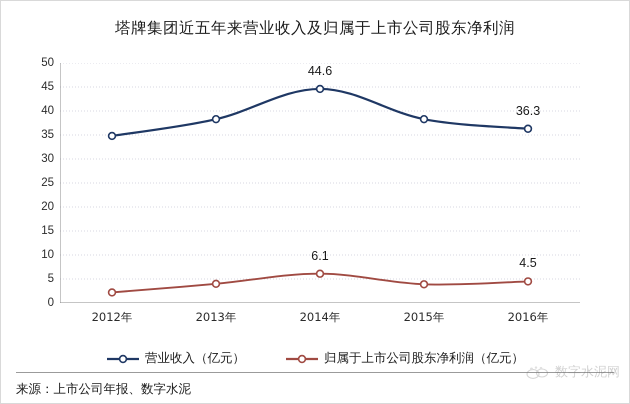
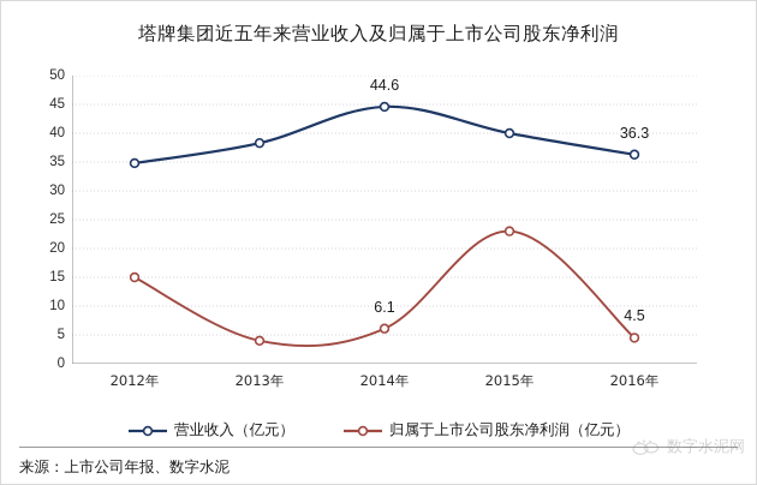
归属于上市公司股东净利润（亿元）/2012年: 2 -> 15
营业收入（亿元）/2015年: 38 -> 40
归属于上市公司股东净利润（亿元）/2015年: 4 -> 23
